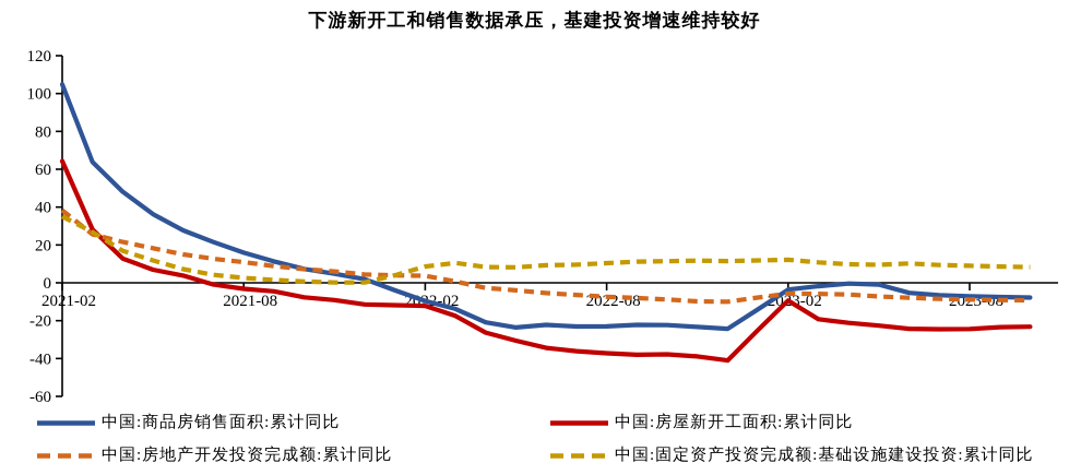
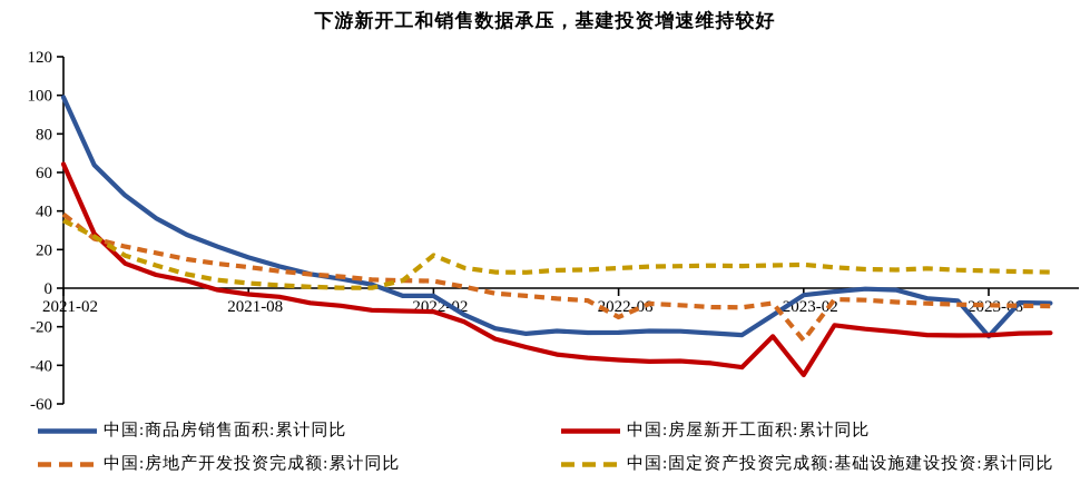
中国:商品房销售面积:累计同比/2021-02: 105 -> 99
中国:商品房销售面积:累计同比/2022-02: -10 -> -4
中国:固定资产投资完成额:基础设施建设投资:累计同比/2022-02: 9 -> 17
中国:房地产开发投资完成额:累计同比/2022-08: -7 -> -15
中国:房屋新开工面积:累计同比/2023-02: -9 -> -45
中国:房地产开发投资完成额:累计同比/2023-02: -6 -> -27
中国:商品房销售面积:累计同比/2023-08: -7 -> -25
